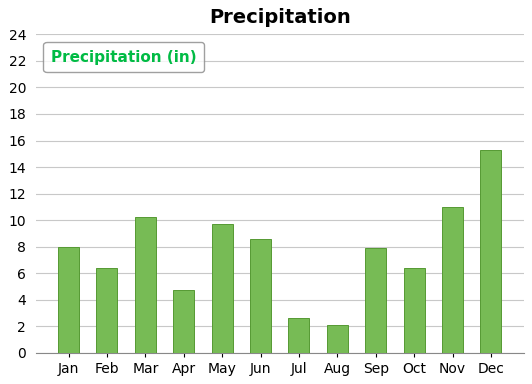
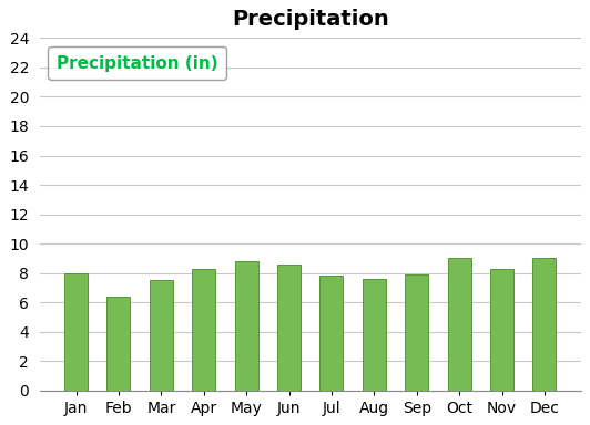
Mar: 10.2 -> 7.5
Apr: 4.7 -> 8.3
May: 9.7 -> 8.8
Jul: 2.6 -> 7.8
Aug: 2.1 -> 7.6
Oct: 6.4 -> 9.0
Nov: 11.0 -> 8.3
Dec: 15.3 -> 9.0
